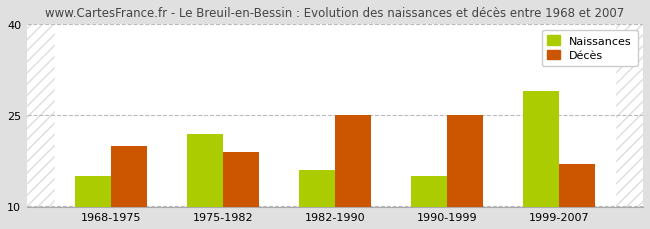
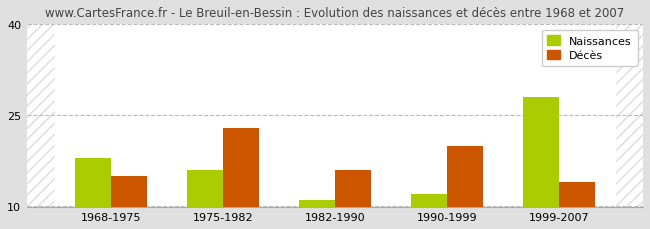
Naissances/1968-1975: 15 -> 18
Décès/1968-1975: 20 -> 15
Naissances/1975-1982: 22 -> 16
Décès/1975-1982: 19 -> 23
Naissances/1982-1990: 16 -> 11
Décès/1982-1990: 25 -> 16
Naissances/1990-1999: 15 -> 12
Décès/1990-1999: 25 -> 20
Naissances/1999-2007: 29 -> 28
Décès/1999-2007: 17 -> 14
